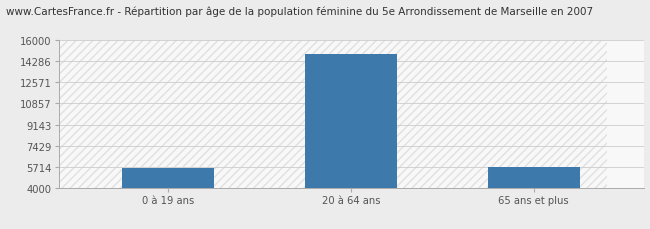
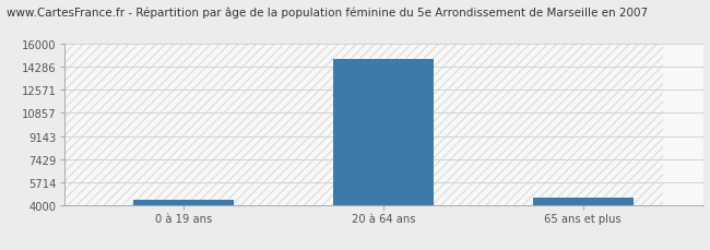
0 à 19 ans: 5600 -> 4400
65 ans et plus: 5700 -> 4500
